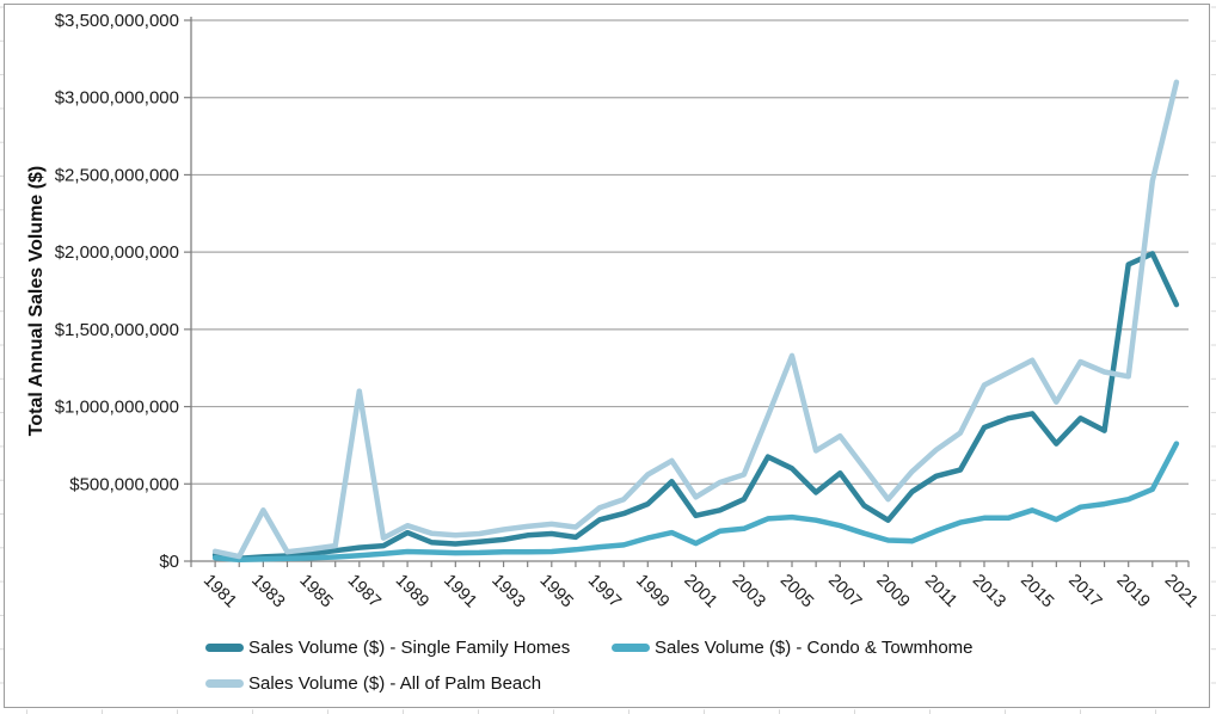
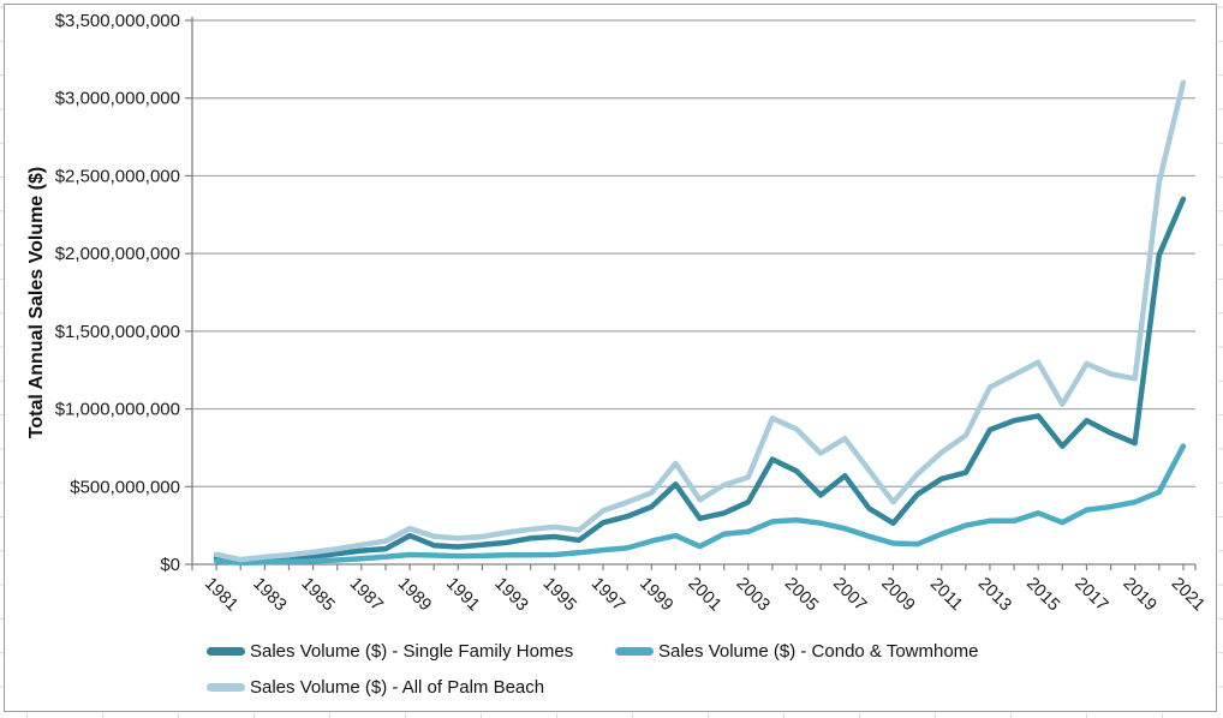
Sales Volume ($) - All of Palm Beach/1983: $330000000 -> $50000000
Sales Volume ($) - All of Palm Beach/1987: $1100000000 -> $120000000
Sales Volume ($) - All of Palm Beach/1999: $560000000 -> $460000000
Sales Volume ($) - All of Palm Beach/2005: $1330000000 -> $870000000
Sales Volume ($) - Single Family Homes/2019: $1920000000 -> $780000000
Sales Volume ($) - Single Family Homes/2021: $1660000000 -> $2350000000
